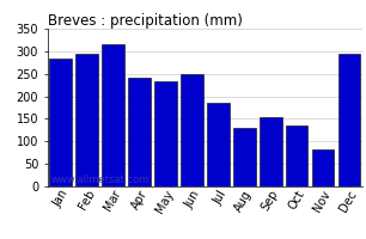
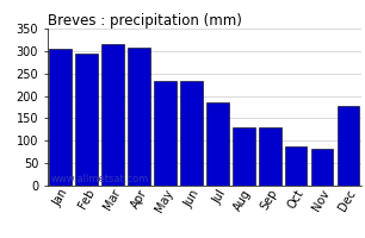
Jan: 285 -> 305
Apr: 240 -> 308
Jun: 250 -> 233
Sep: 155 -> 130
Oct: 135 -> 88
Dec: 295 -> 178
